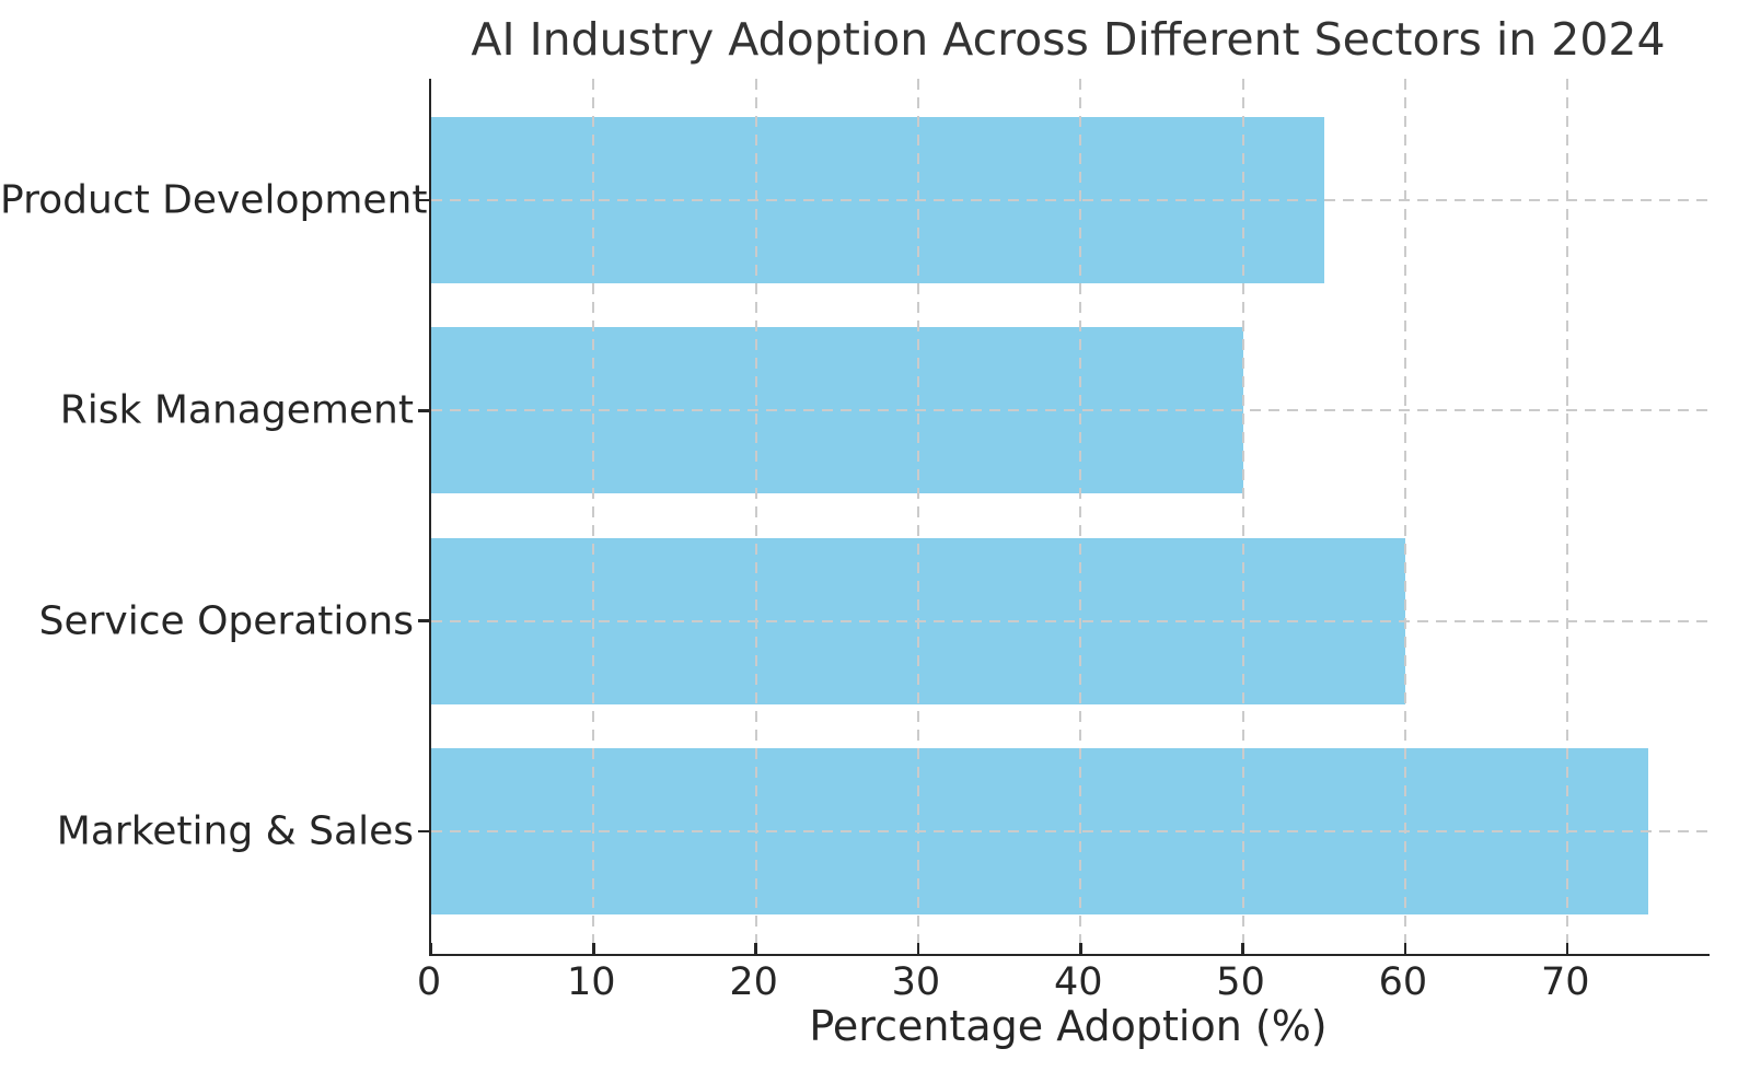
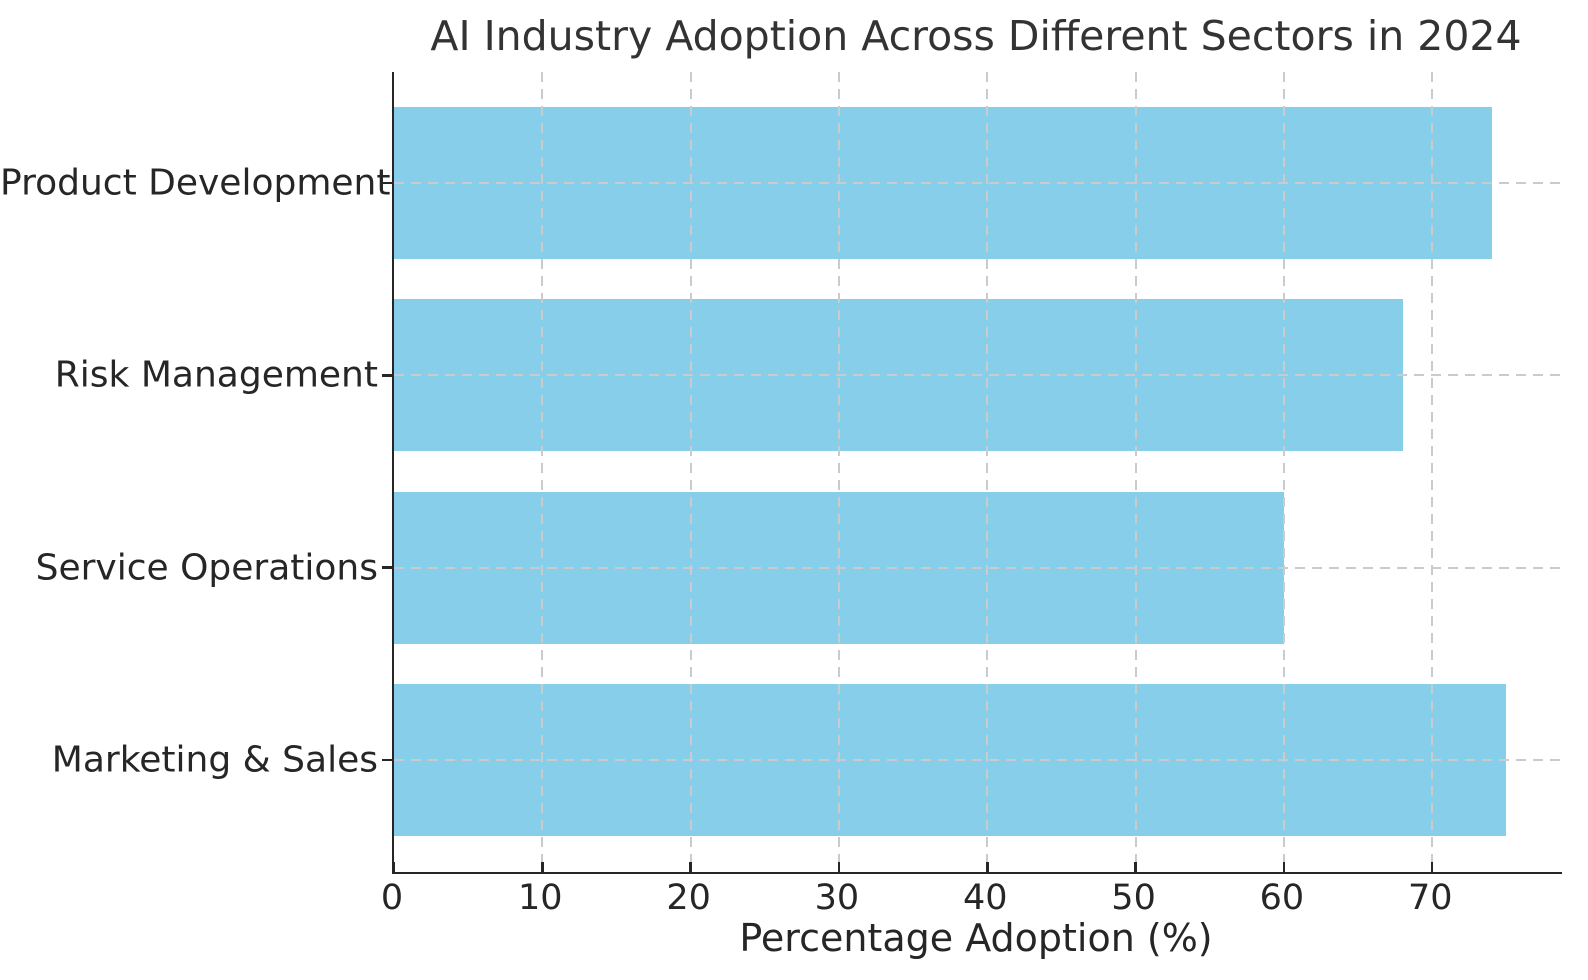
Product Development: 55 -> 74
Risk Management: 50 -> 68
